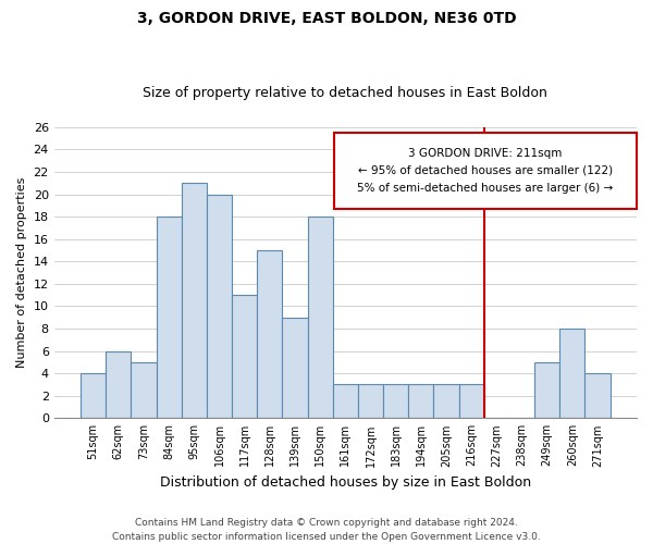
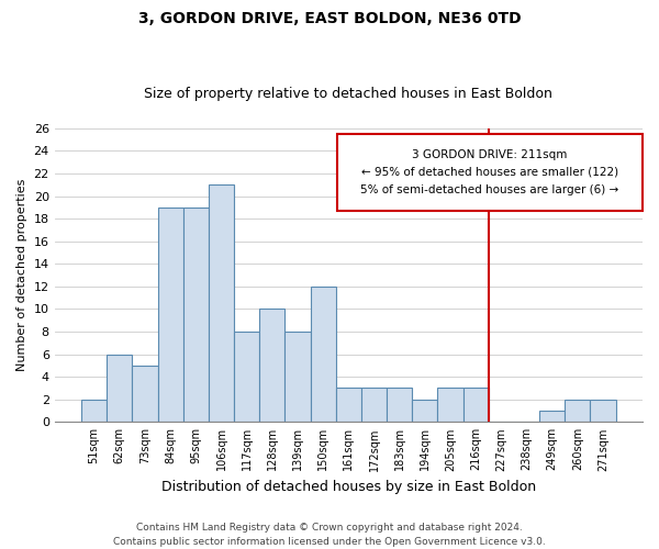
51sqm: 4 -> 2
84sqm: 18 -> 19
95sqm: 21 -> 19
106sqm: 20 -> 21
117sqm: 11 -> 8
128sqm: 15 -> 10
139sqm: 9 -> 8
150sqm: 18 -> 12
194sqm: 3 -> 2
249sqm: 5 -> 1
260sqm: 8 -> 2
271sqm: 4 -> 2
